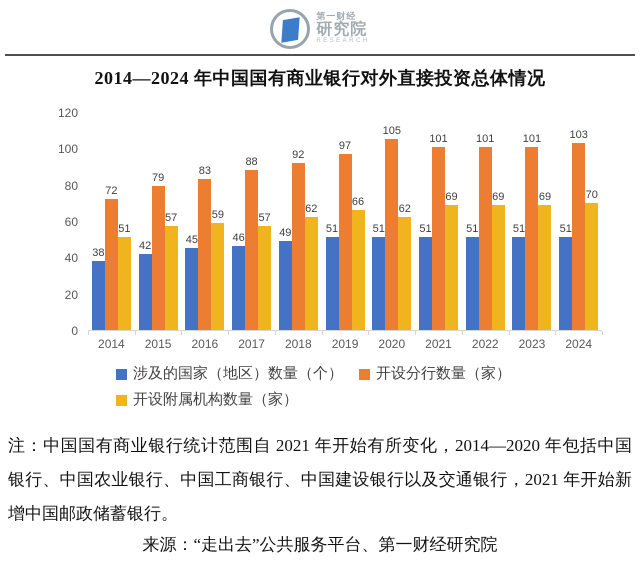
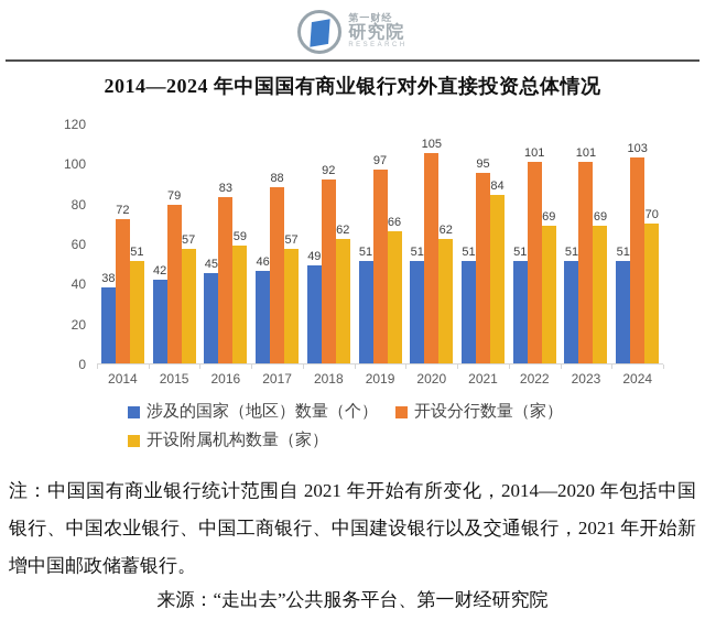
开设分行数量（家）/2021: 101 -> 95
开设附属机构数量（家）/2021: 69 -> 84
